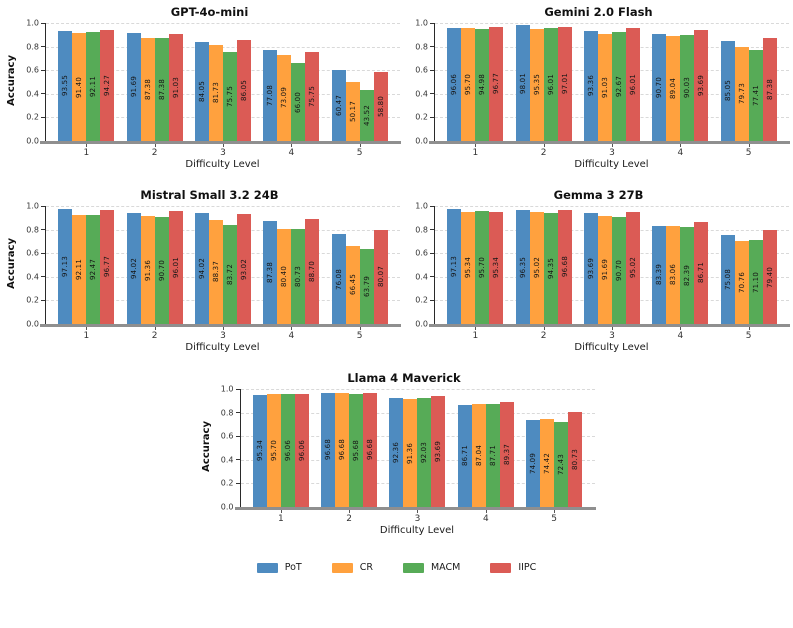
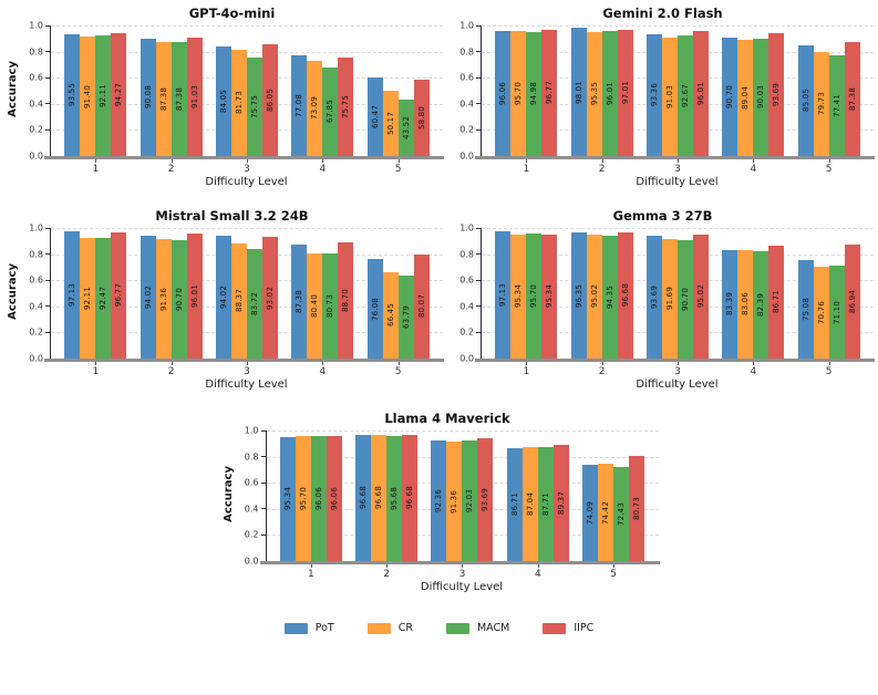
GPT-4o-mini/PoT/2: 91.69 -> 90.08
GPT-4o-mini/MACM/4: 66.00 -> 67.85
Gemma 3 27B/IIPC/5: 79.40 -> 86.94
